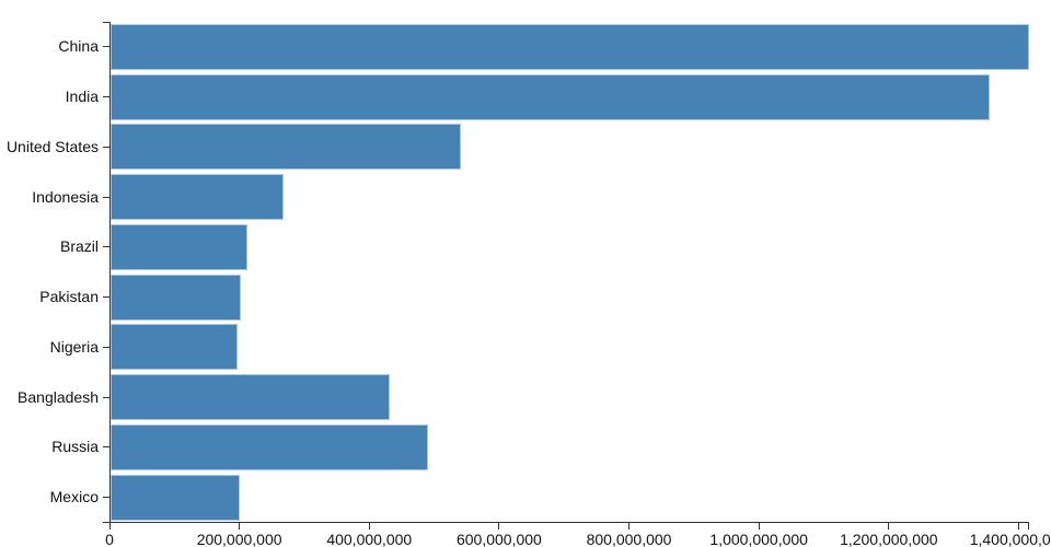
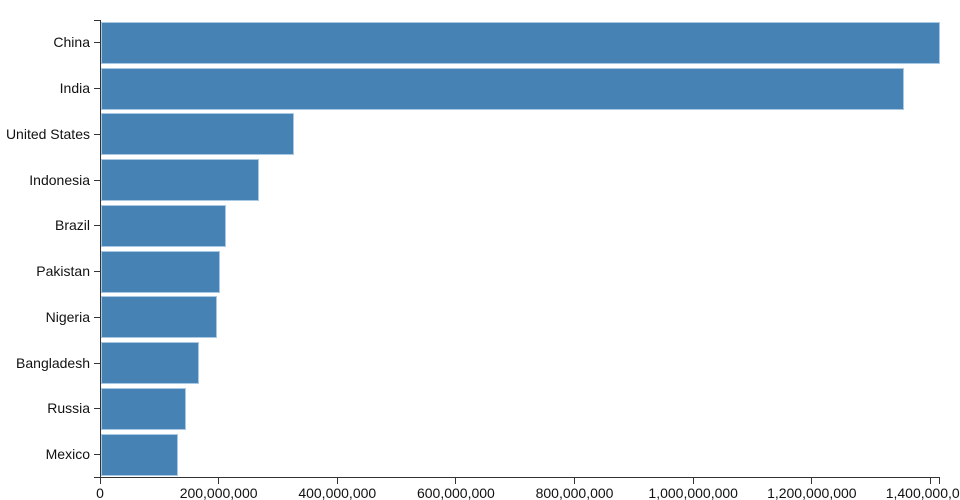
United States: 540000000 -> 330000000
Bangladesh: 430000000 -> 170000000
Russia: 490000000 -> 140000000
Mexico: 200000000 -> 130000000
